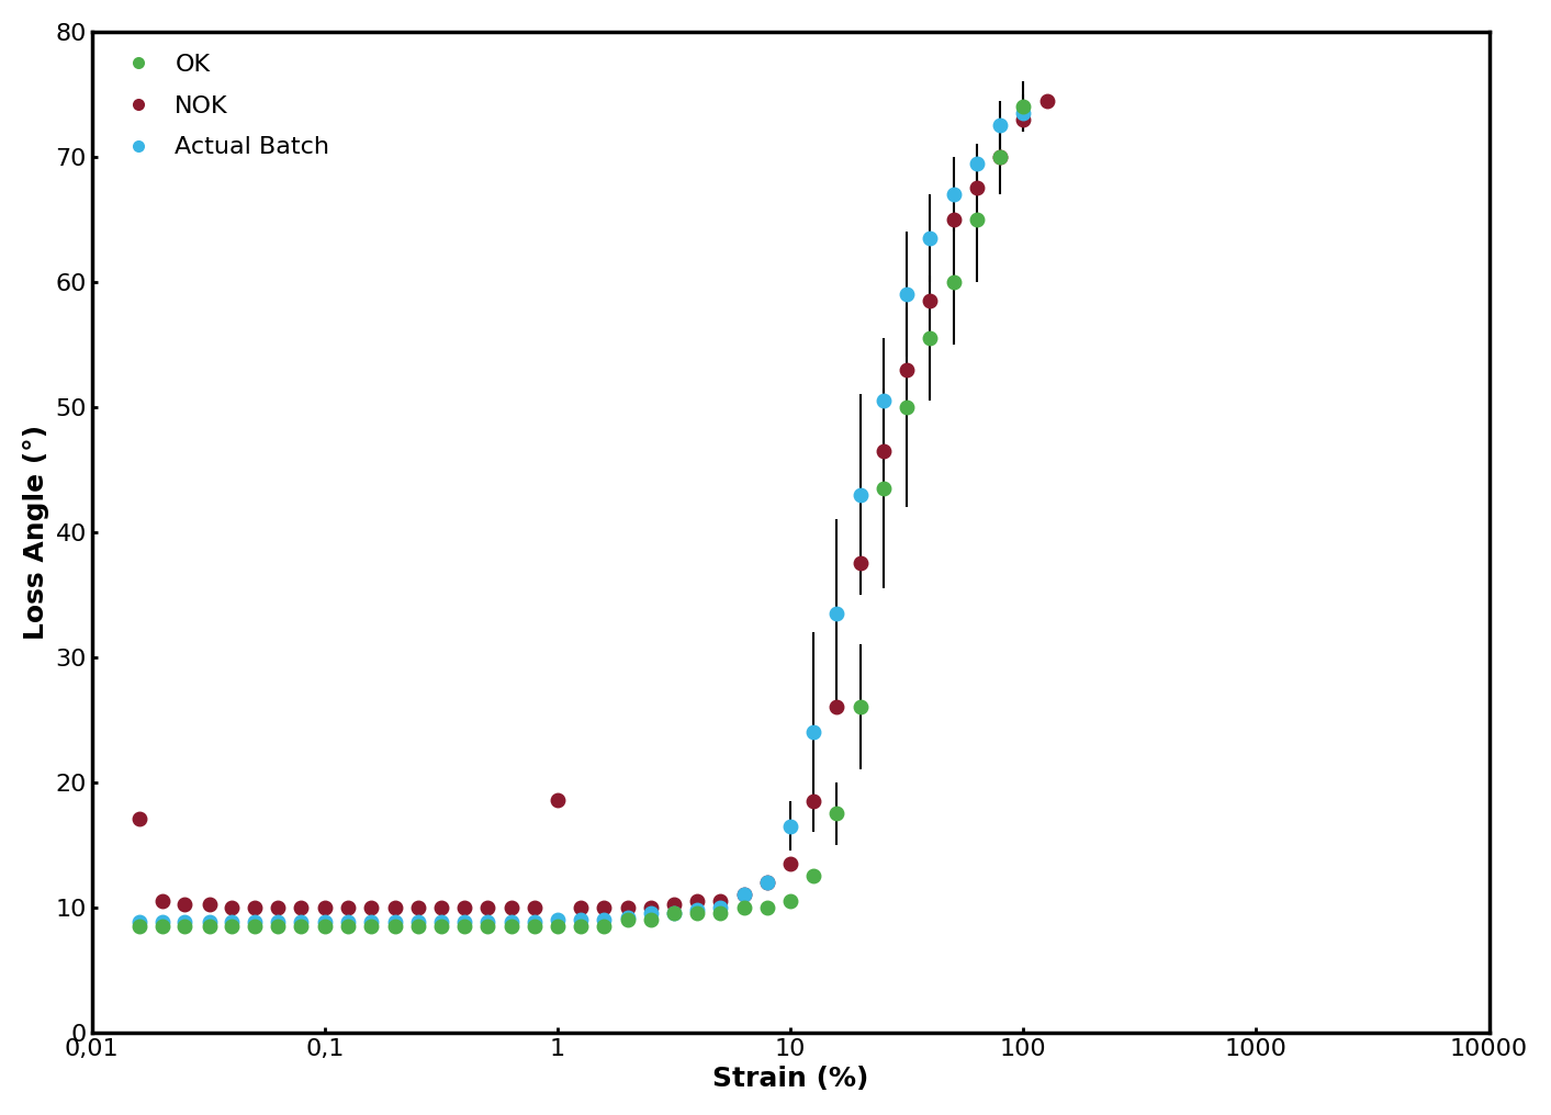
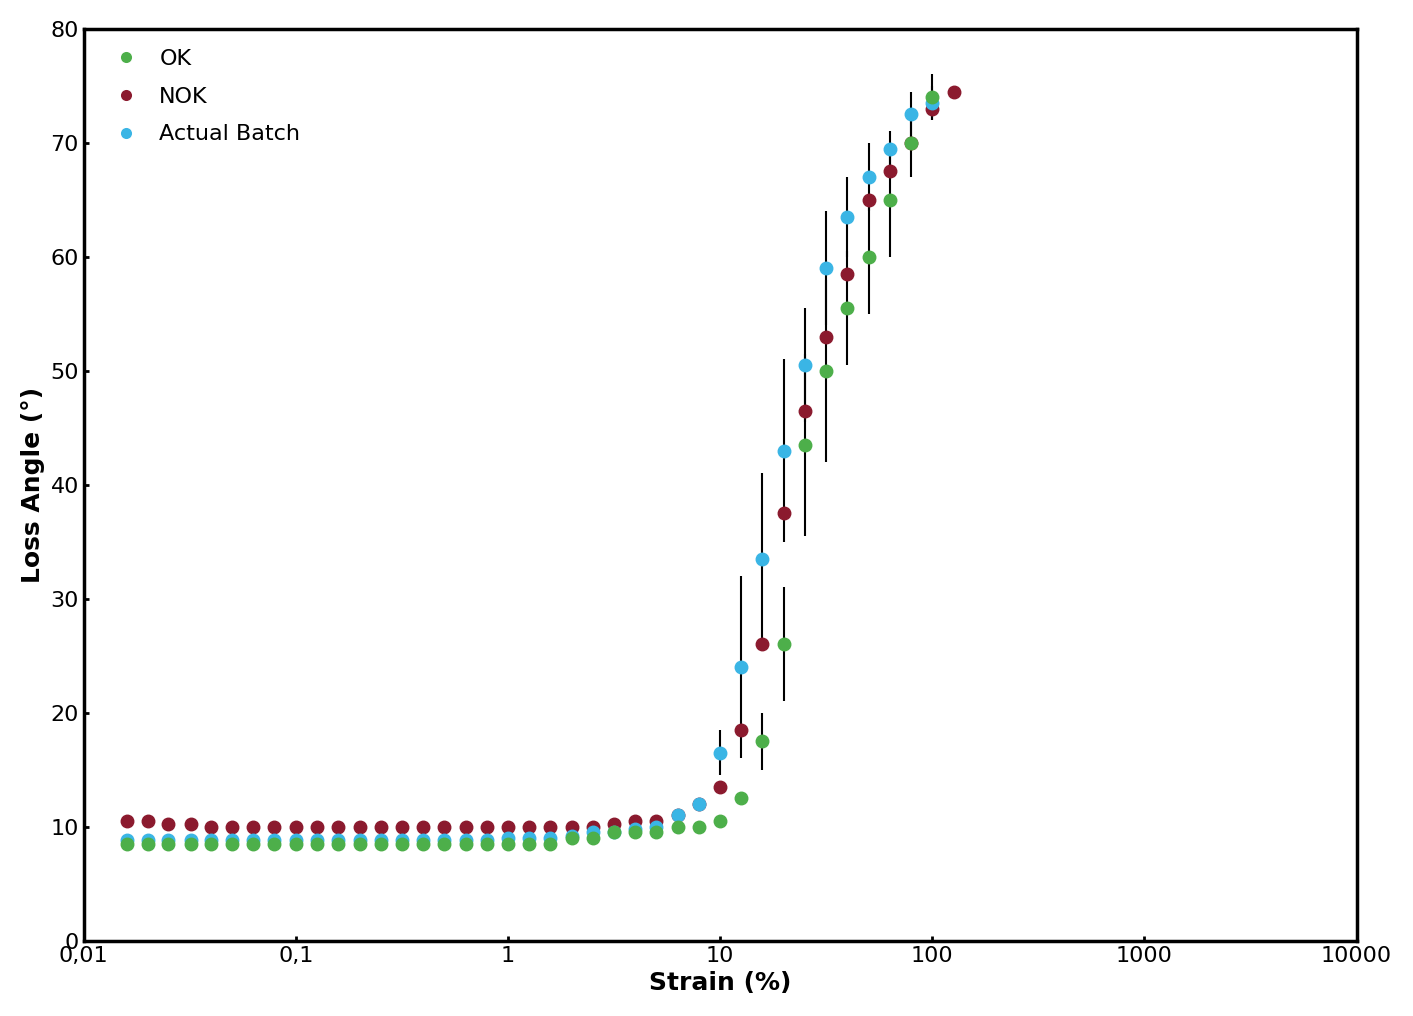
NOK/0,01: 17.1 -> 10.5
NOK/1: 18.6 -> 10.0
